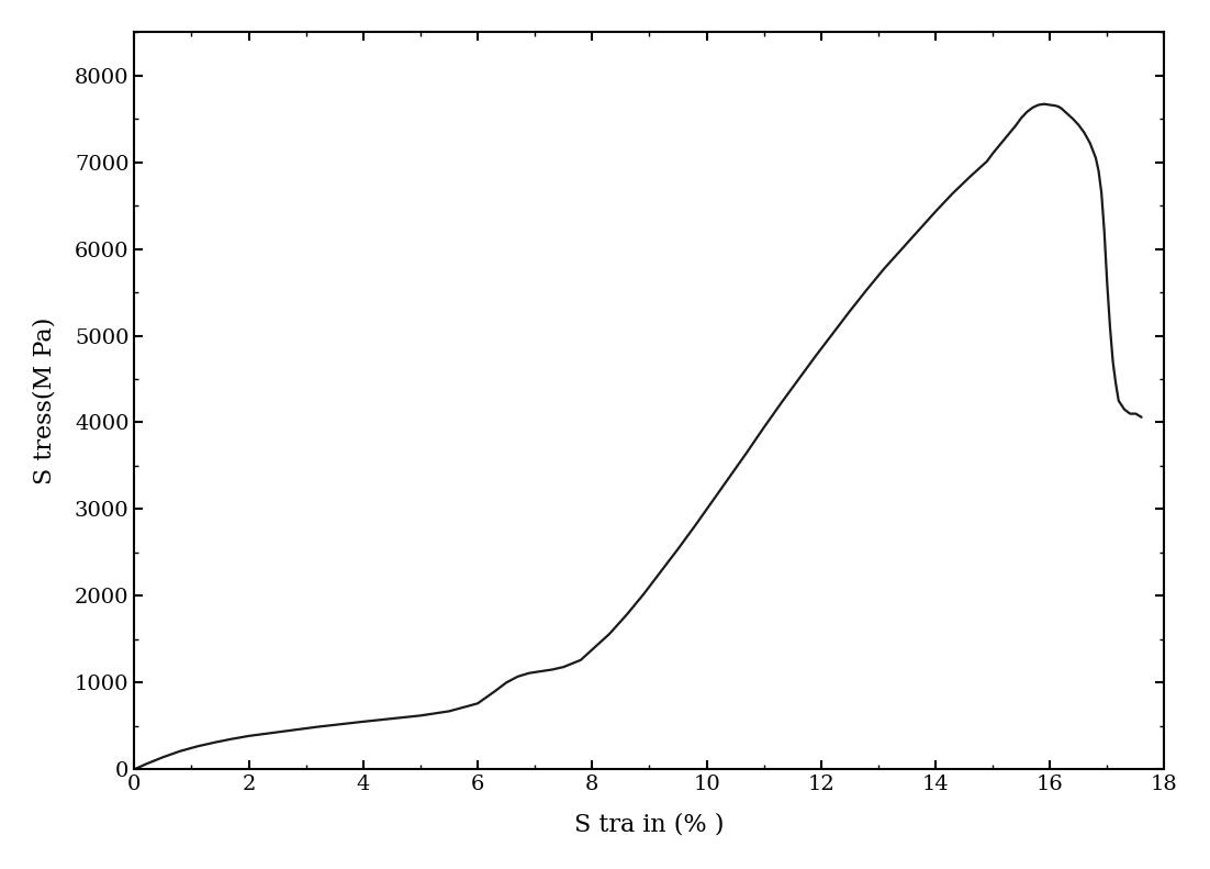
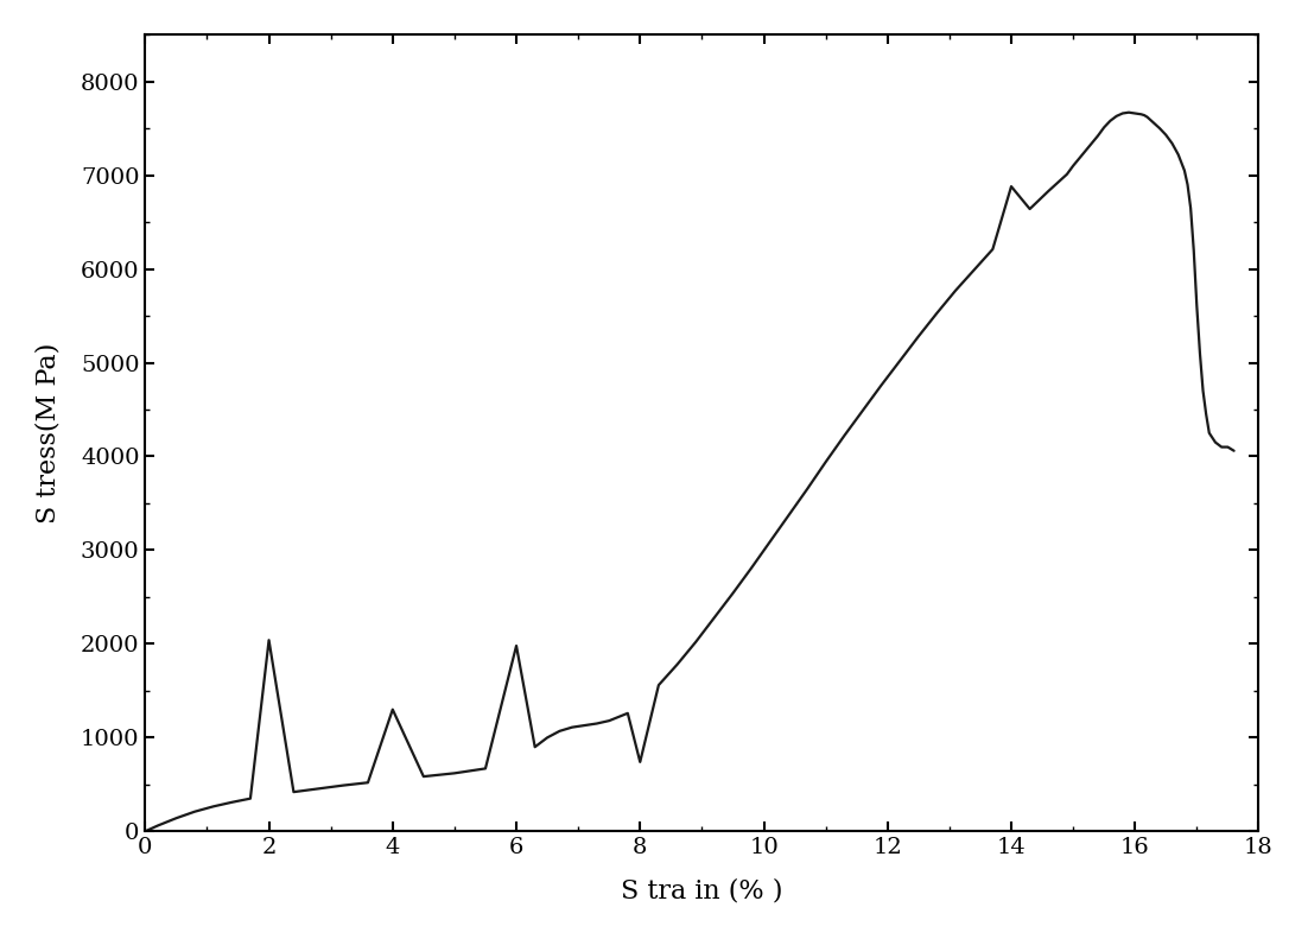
2: 380 -> 2040
4: 550 -> 1300
6: 760 -> 1980
8: 1380 -> 740
14: 6430 -> 6880
